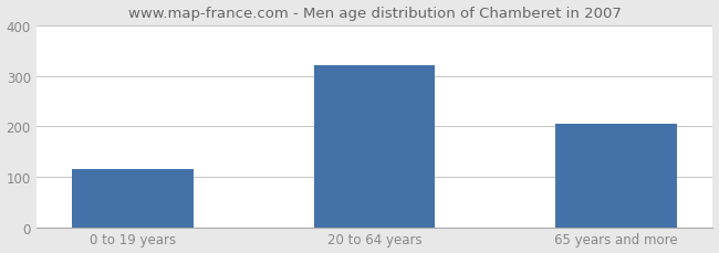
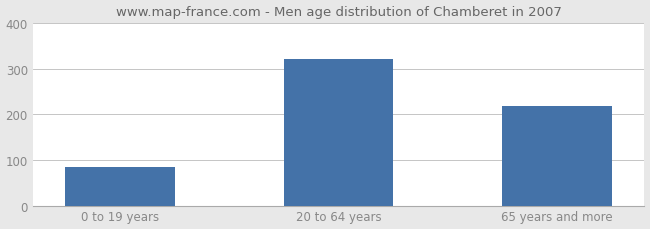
0 to 19 years: 115 -> 85
65 years and more: 205 -> 219
